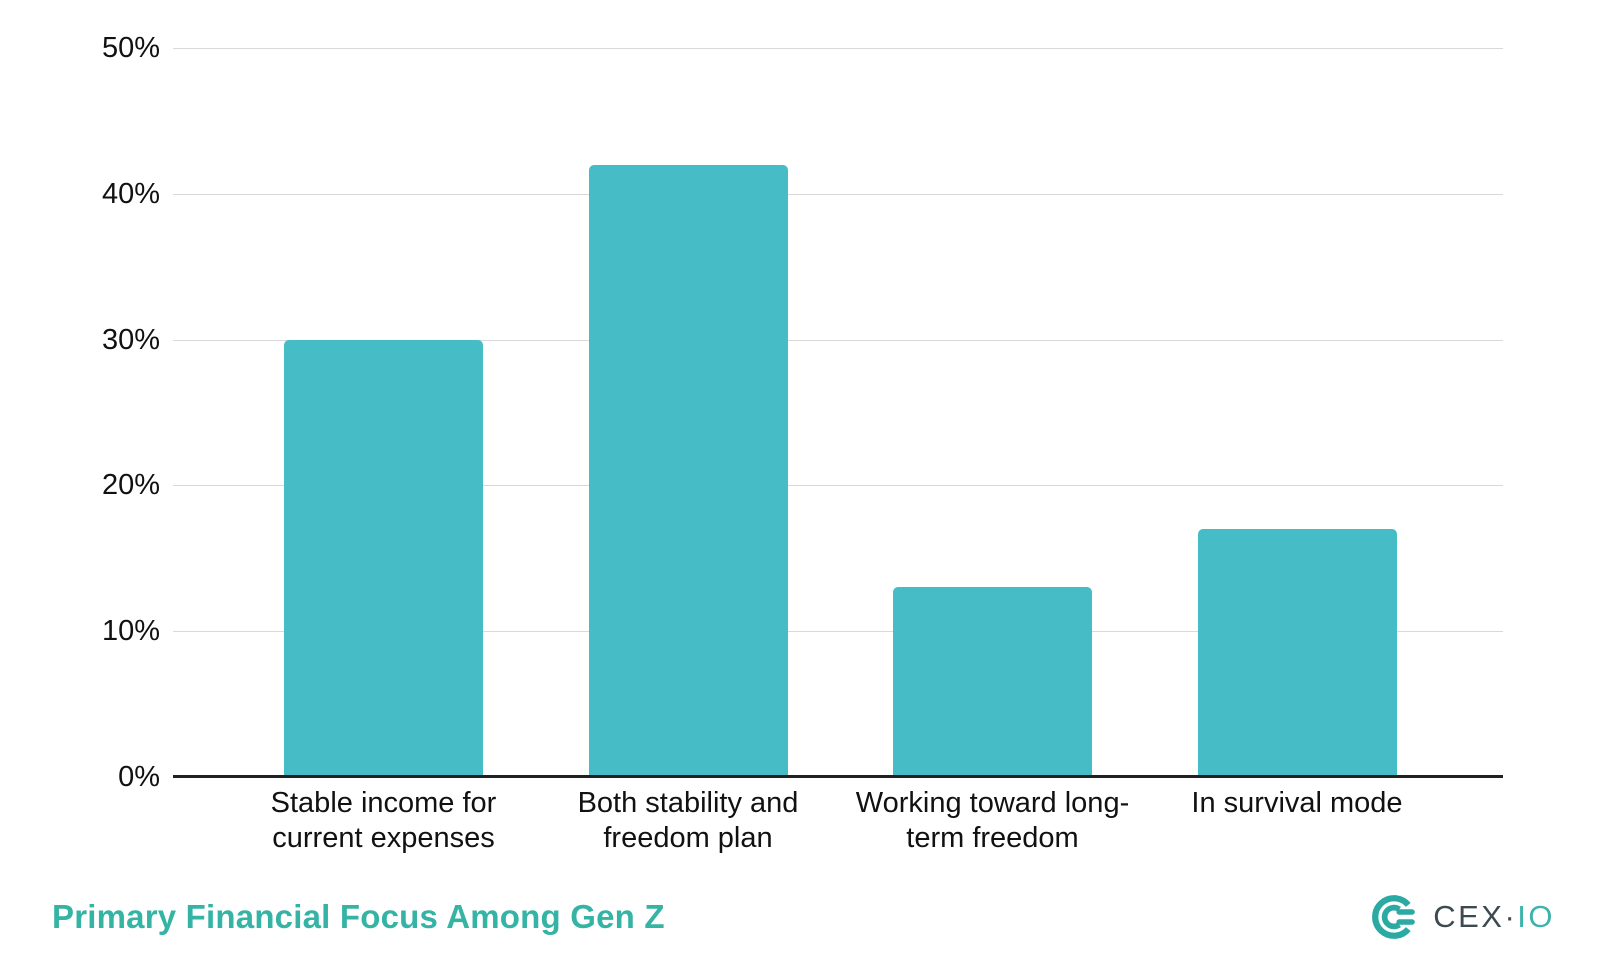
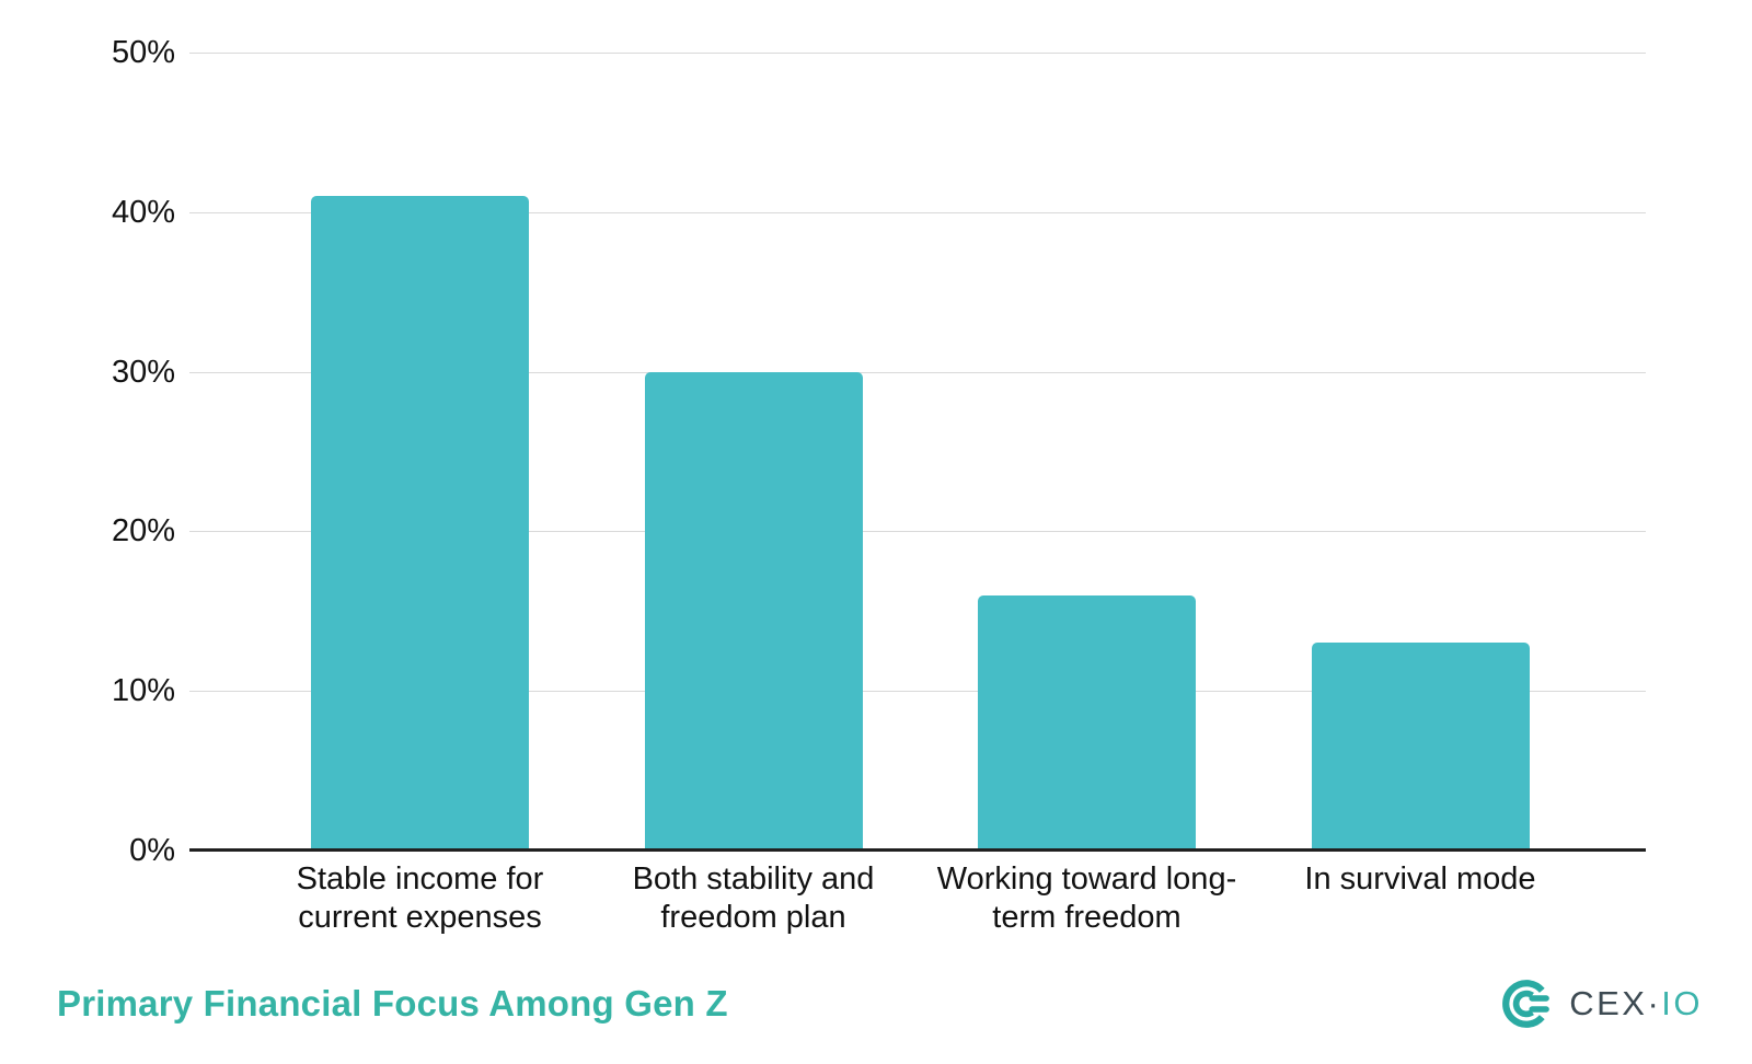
Stable income for current expenses: 30% -> 41%
Both stability and freedom plan: 42% -> 30%
Working toward long-term freedom: 13% -> 16%
In survival mode: 17% -> 13%
